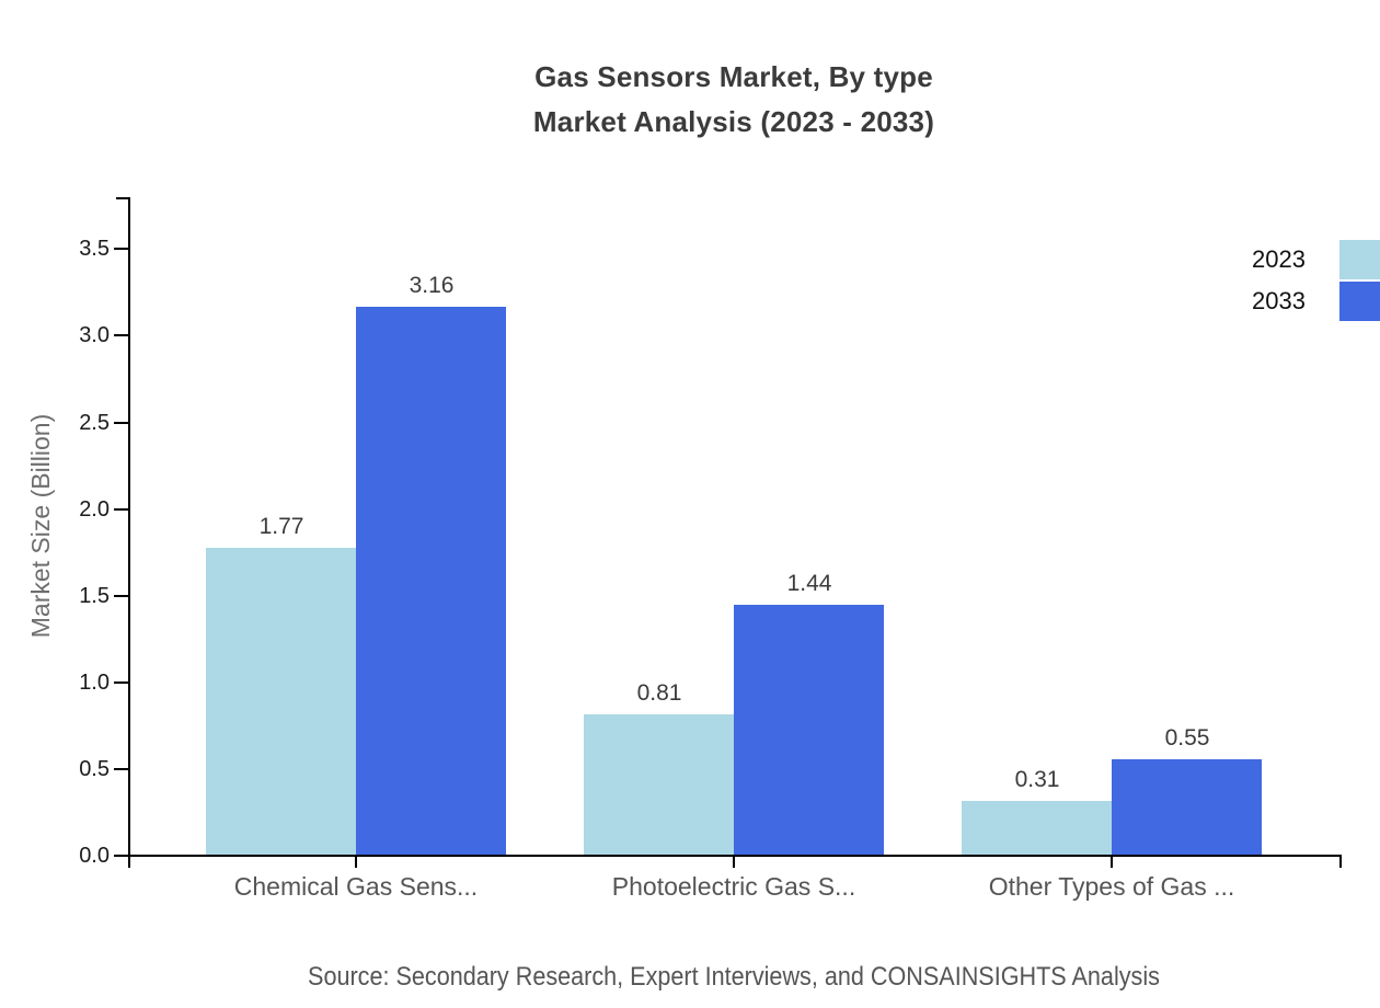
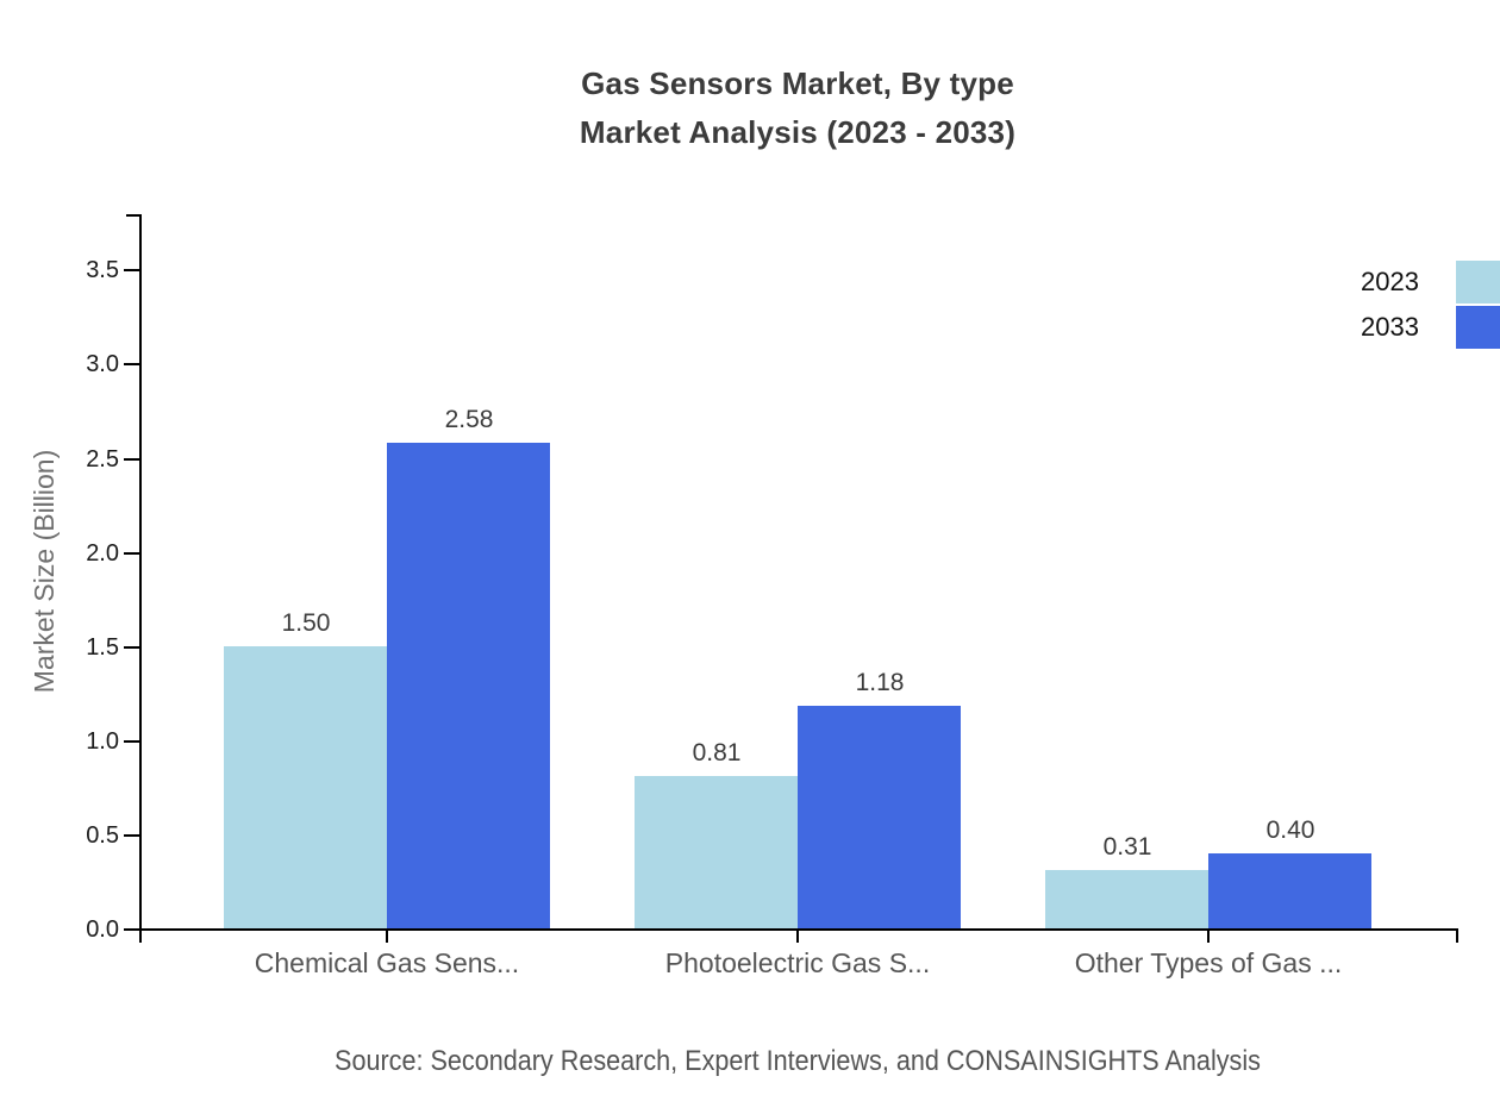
2023/Chemical Gas Sens...: 1.77 -> 1.50
2033/Chemical Gas Sens...: 3.16 -> 2.58
2033/Photoelectric Gas S...: 1.44 -> 1.18
2033/Other Types of Gas ...: 0.55 -> 0.40
